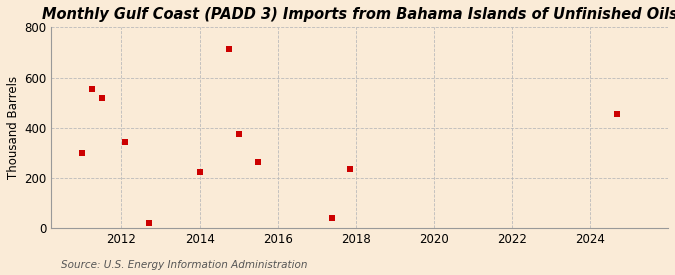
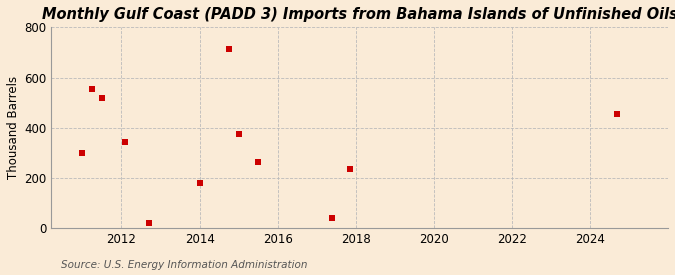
2014: 225 -> 180
